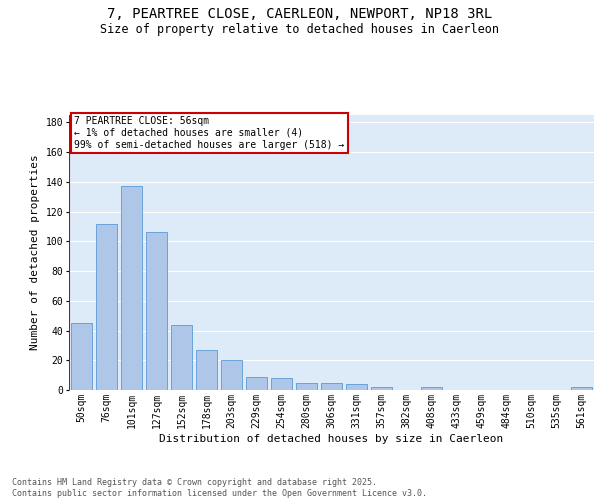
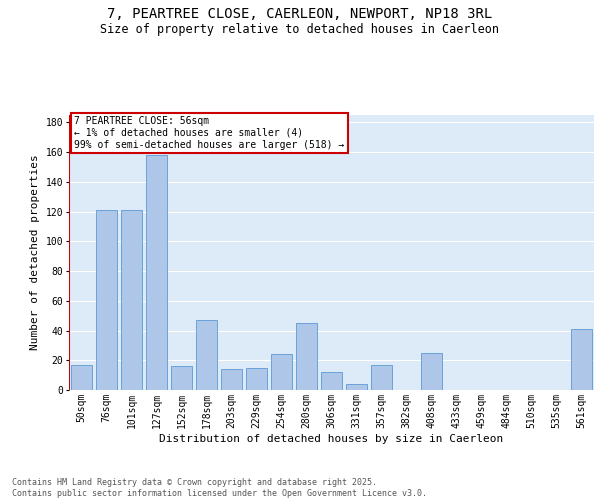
50sqm: 45 -> 17
76sqm: 112 -> 121
101sqm: 137 -> 121
127sqm: 106 -> 158
152sqm: 44 -> 16
178sqm: 27 -> 47
203sqm: 20 -> 14
229sqm: 9 -> 15
254sqm: 8 -> 24
280sqm: 5 -> 45
306sqm: 5 -> 12
357sqm: 2 -> 17
408sqm: 2 -> 25
561sqm: 2 -> 41
